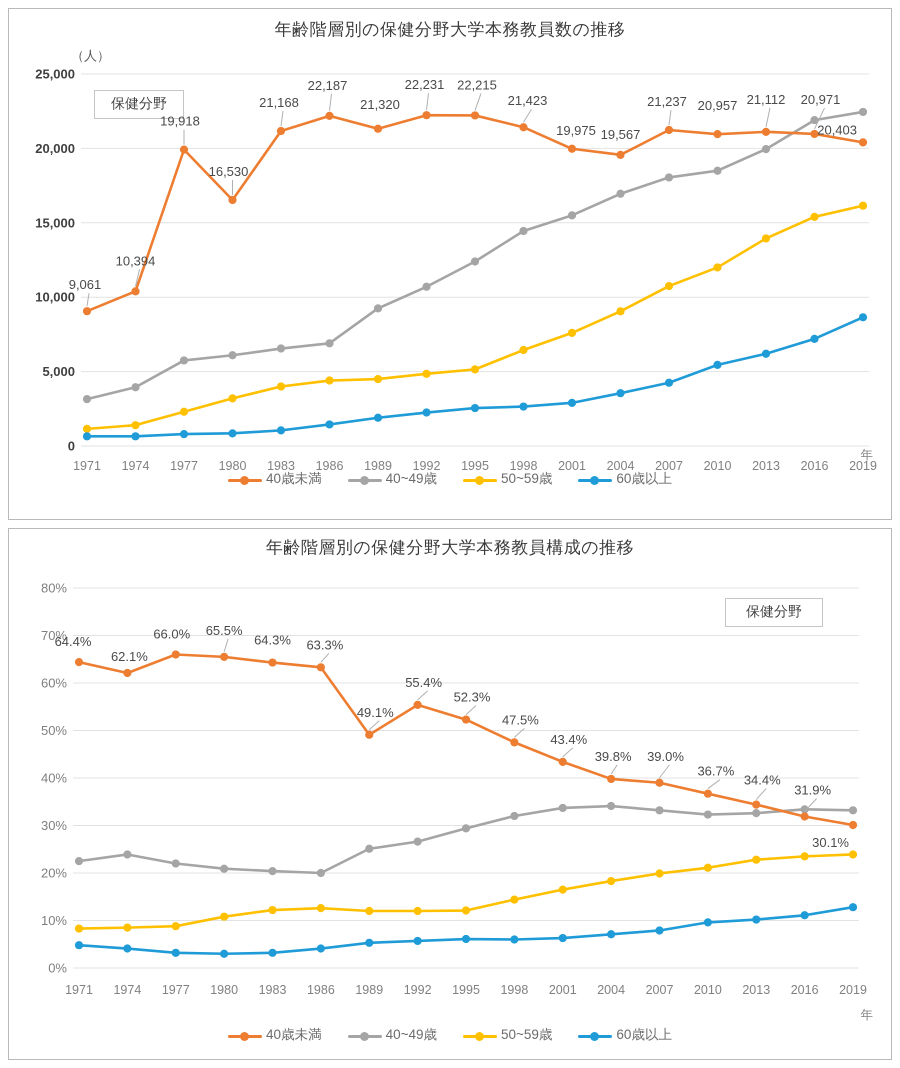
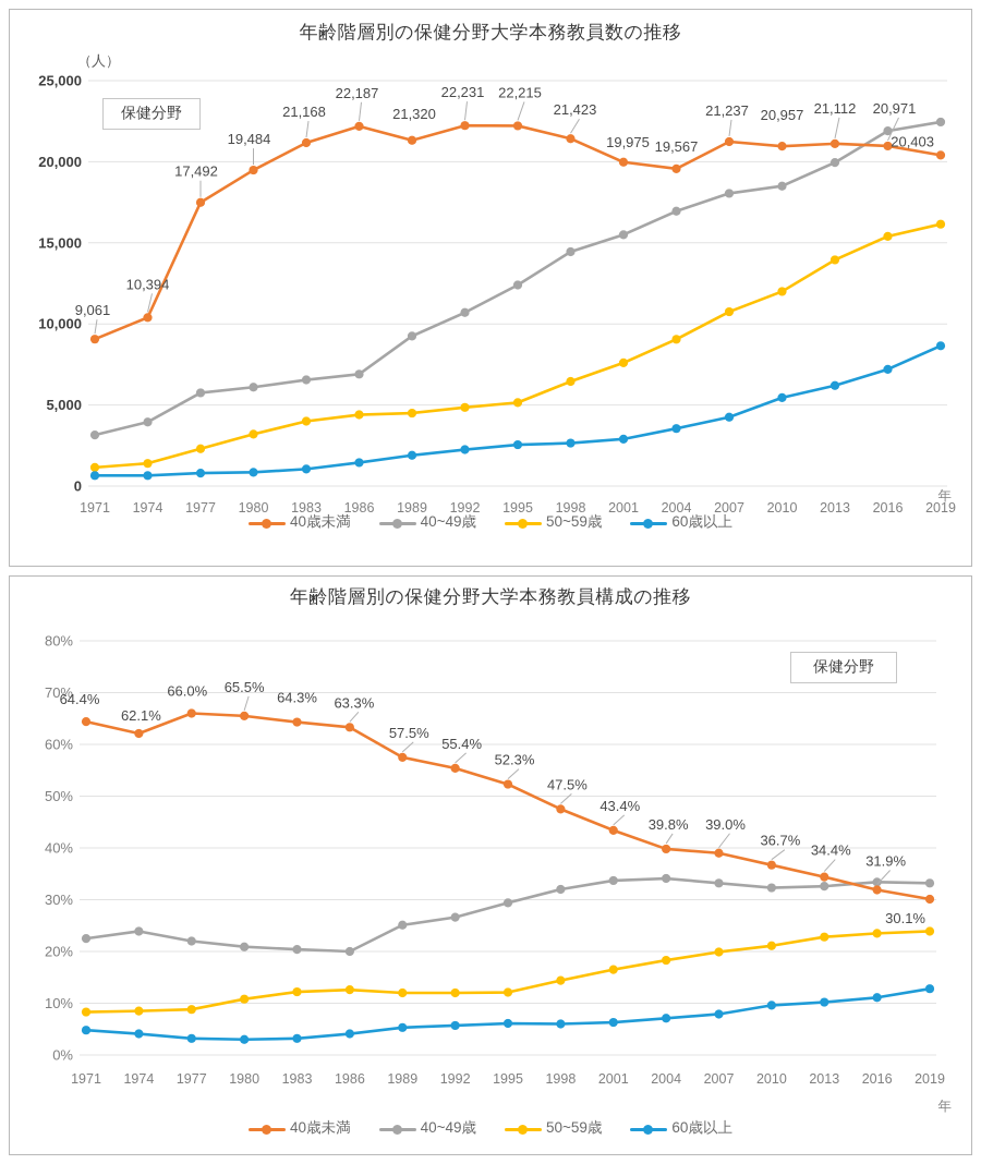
年齢階層別の保健分野大学本務教員数の推移/40歳未満/1977: 19,918 -> 17,492
年齢階層別の保健分野大学本務教員数の推移/40歳未満/1980: 16,530 -> 19,484
年齢階層別の保健分野大学本務教員構成の推移/40歳未満/1989: 49.1% -> 57.5%
